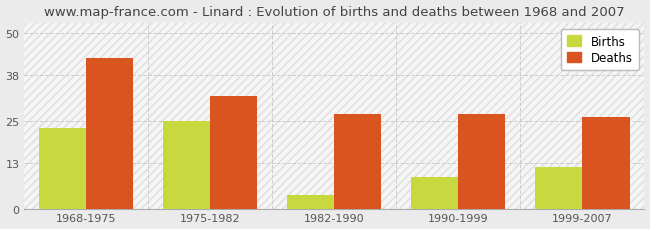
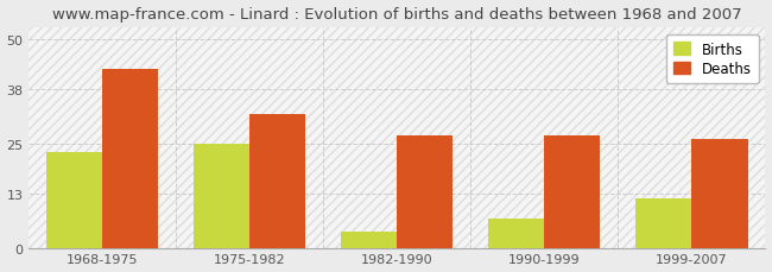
Births/1990-1999: 9 -> 7
